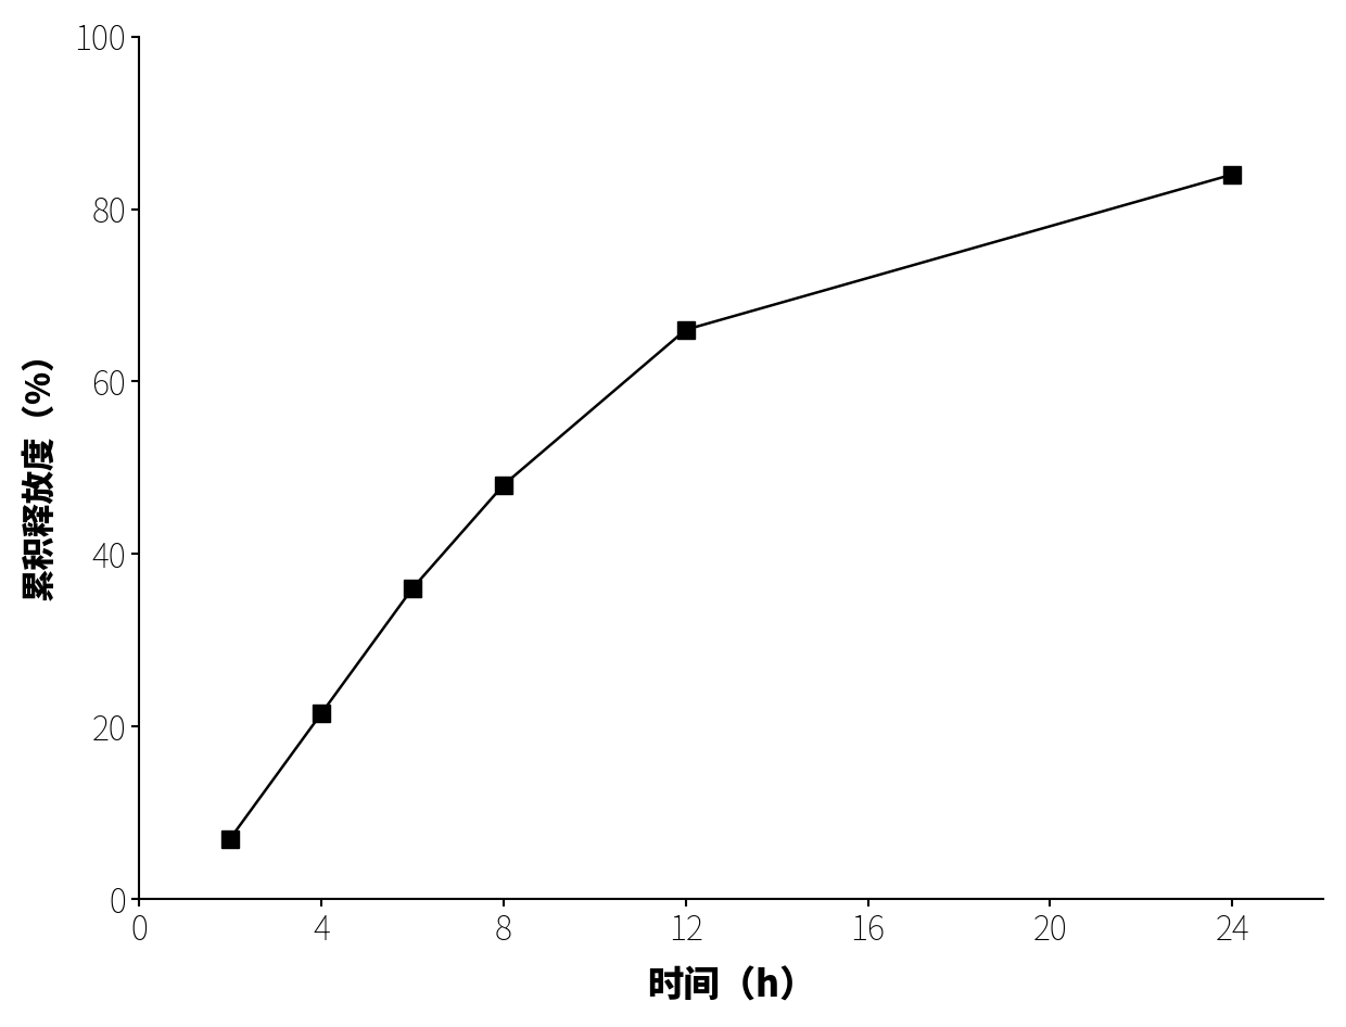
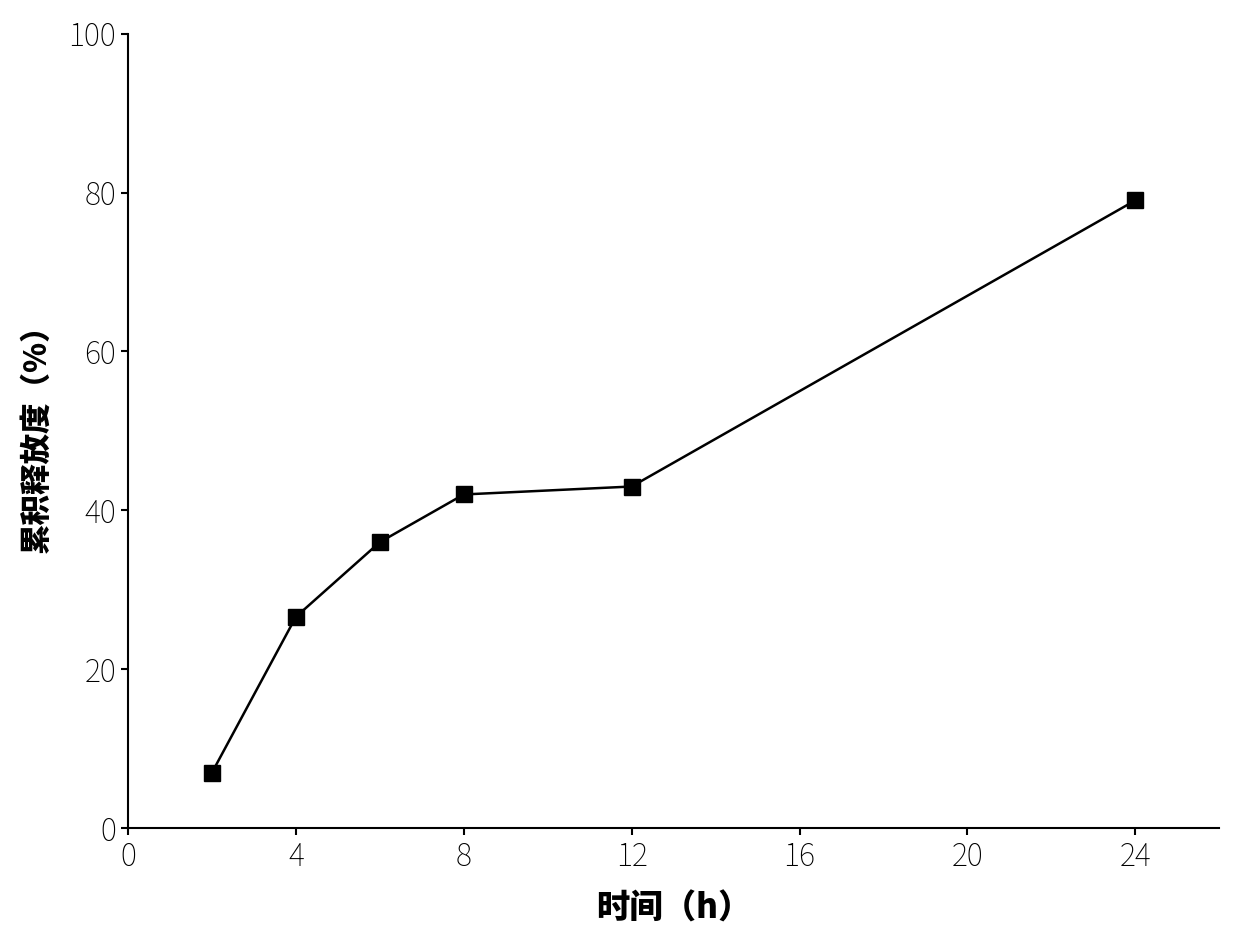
4: 21.5 -> 26.6
8: 48.0 -> 42.0
12: 66.0 -> 43.0
24: 84.0 -> 79.0
